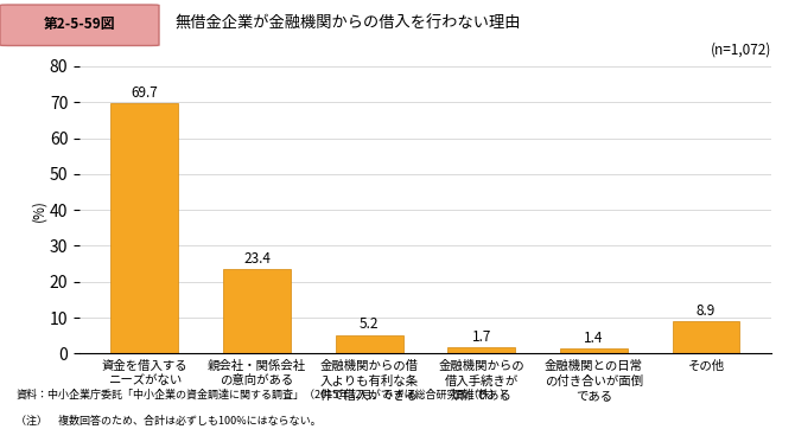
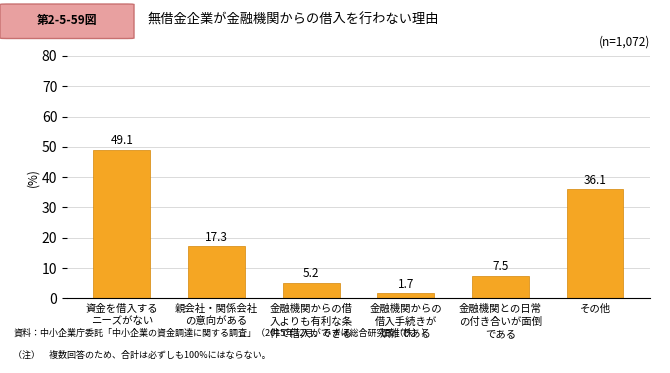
資金を借入する ニーズがない: 69.7 -> 49.1
親会社・関係会社 の意向がある: 23.4 -> 17.3
金融機関との日常 の付き合いが面倒 である: 1.4 -> 7.5
その他: 8.9 -> 36.1
